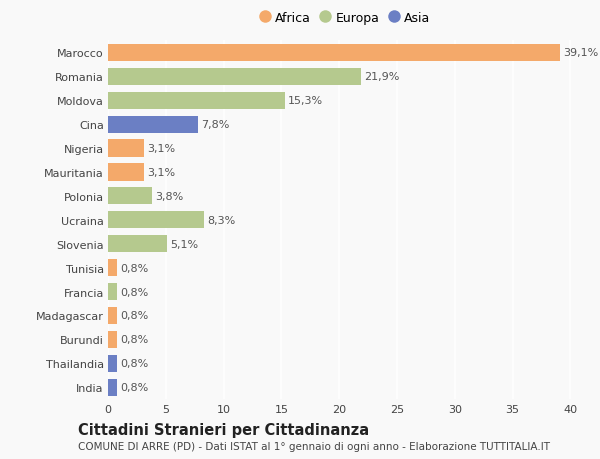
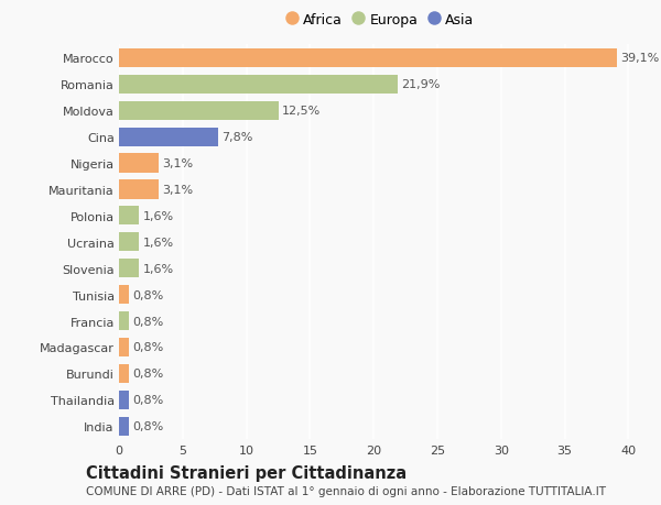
Moldova: 15,3% -> 12,5%
Polonia: 3,8% -> 1,6%
Ucraina: 8,3% -> 1,6%
Slovenia: 5,1% -> 1,6%
